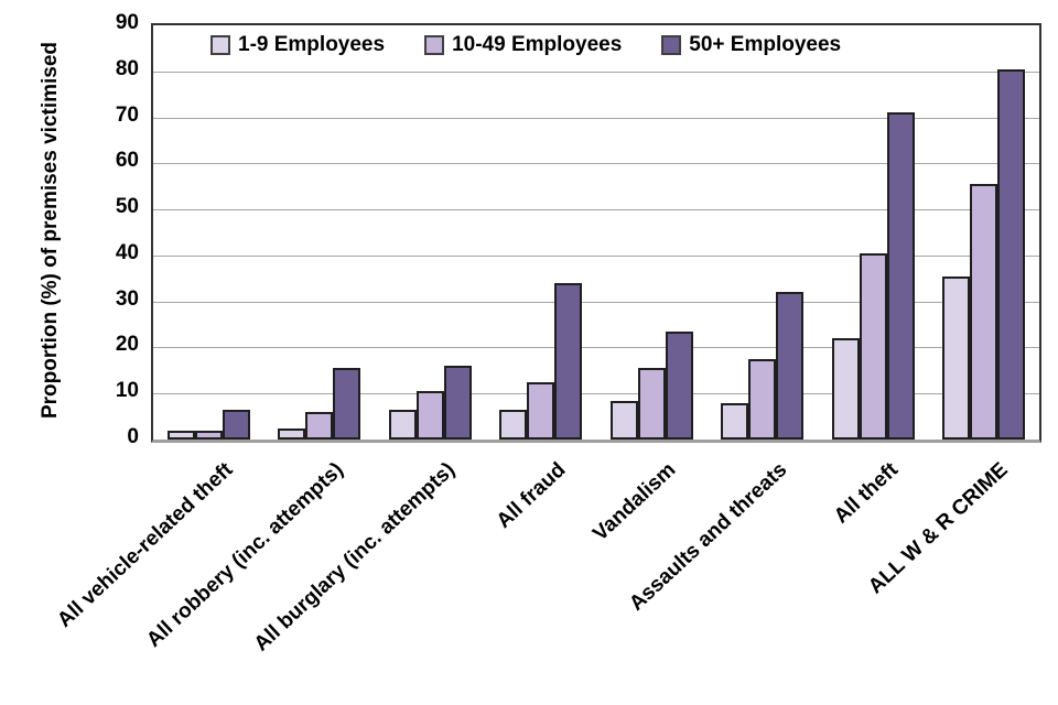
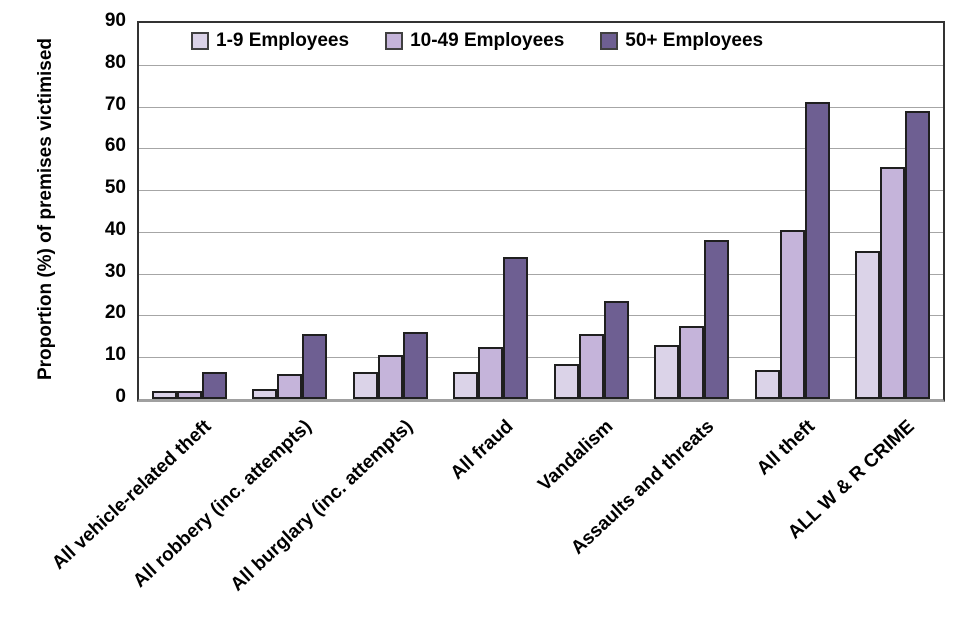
1-9 Employees/Assaults and threats: 8 -> 13
50+ Employees/Assaults and threats: 32 -> 38
1-9 Employees/All theft: 22 -> 7
50+ Employees/ALL W & R CRIME: 80 -> 69
